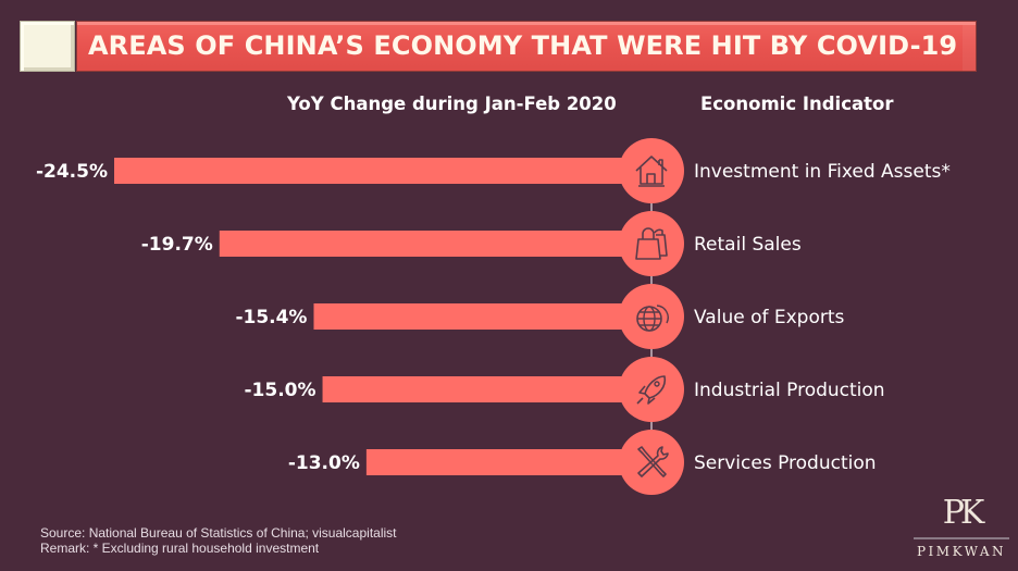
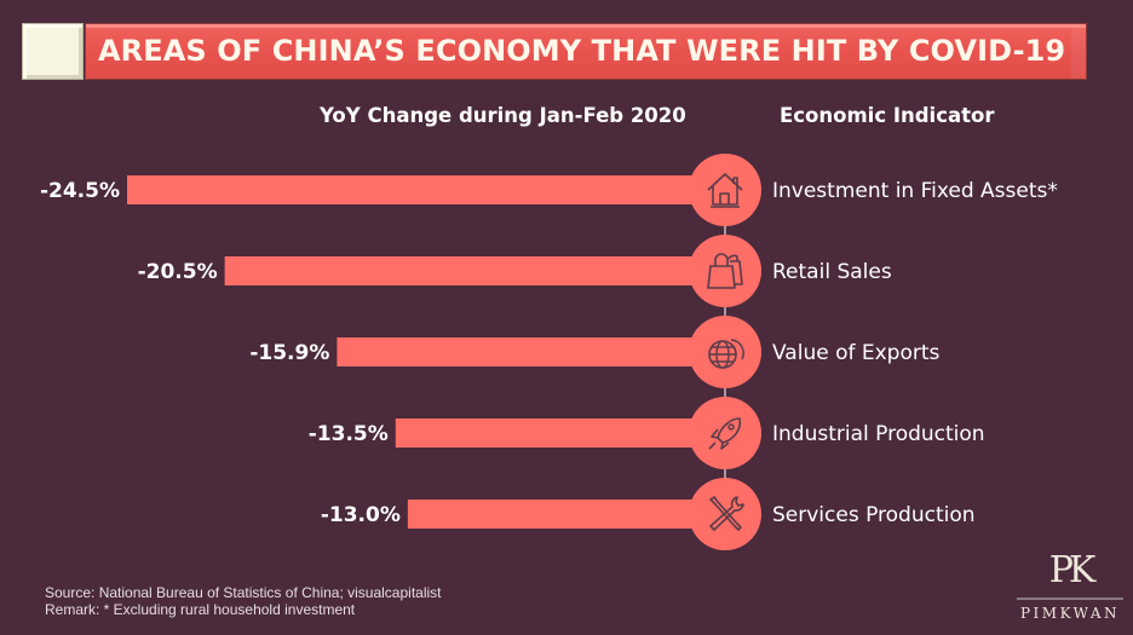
Retail Sales: -19.7% -> -20.5%
Value of Exports: -15.4% -> -15.9%
Industrial Production: -15.0% -> -13.5%
